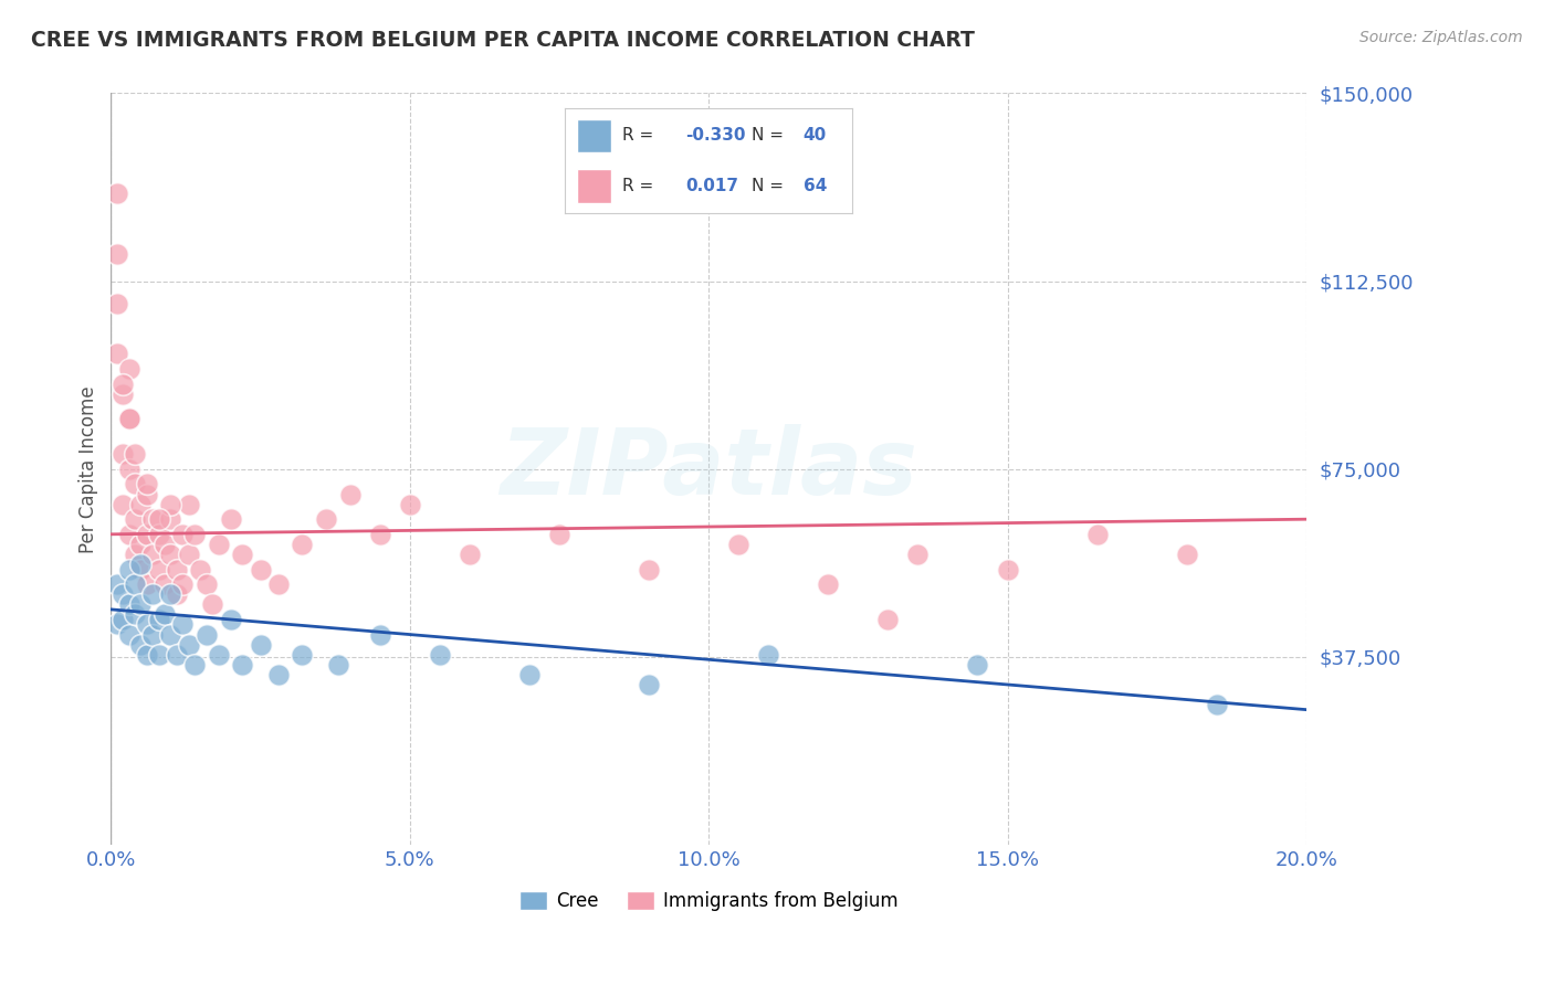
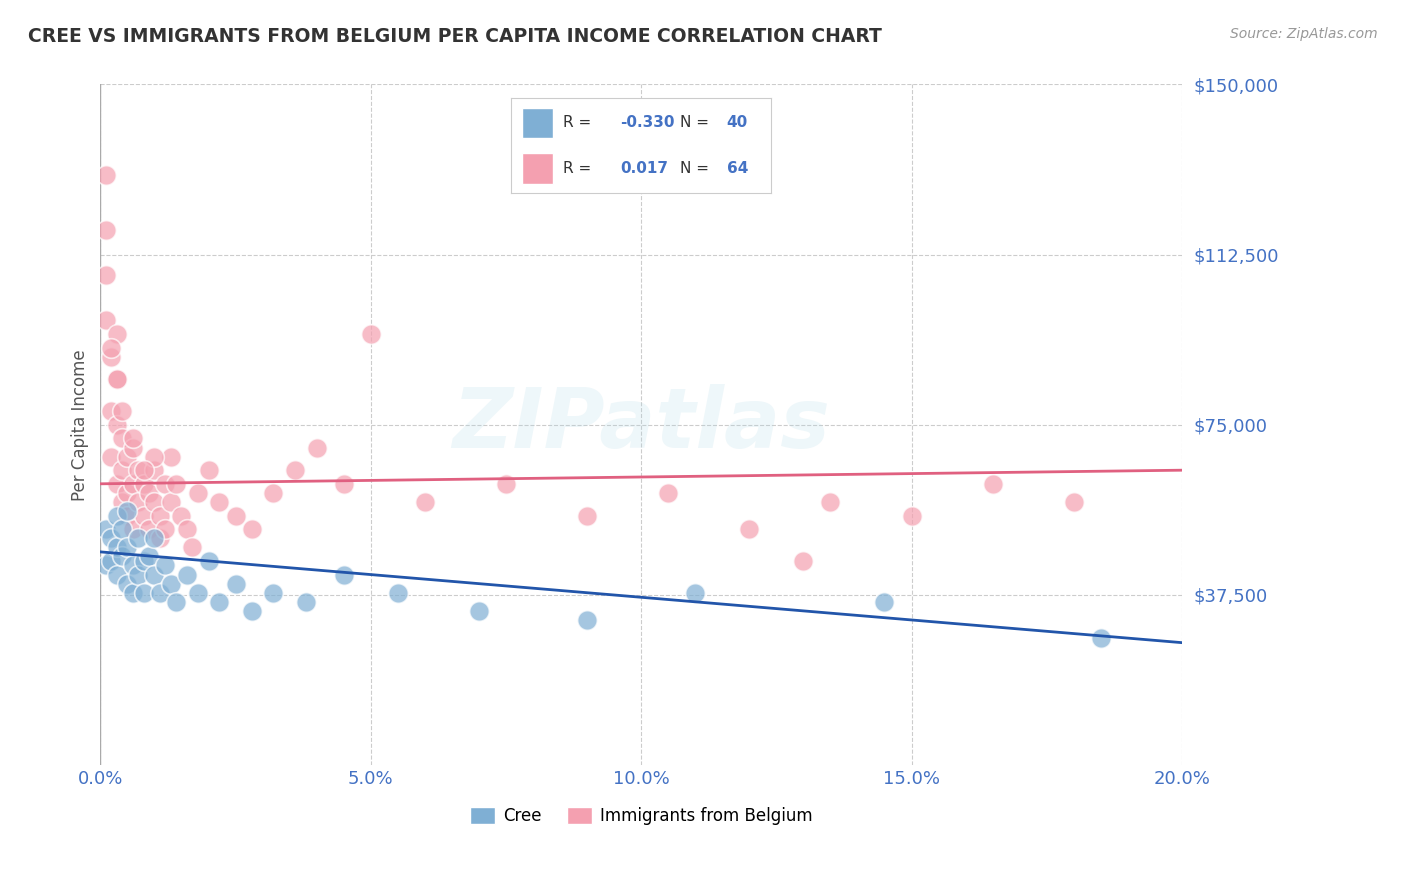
Immigrants from Belgium/5.0%: $68,000 -> $95,000
